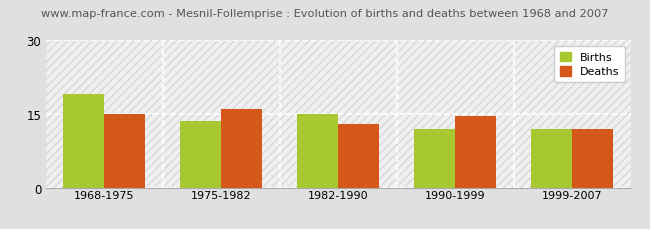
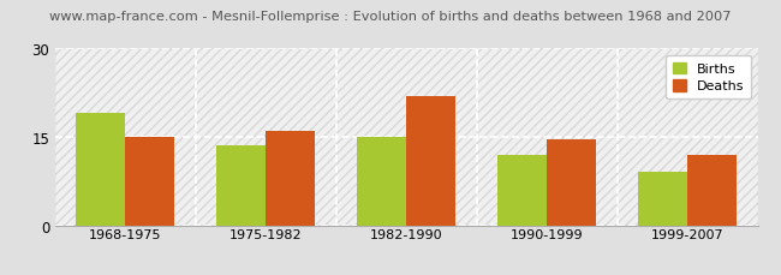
Deaths/1982-1990: 13.0 -> 22.0
Births/1999-2007: 12.0 -> 9.0
